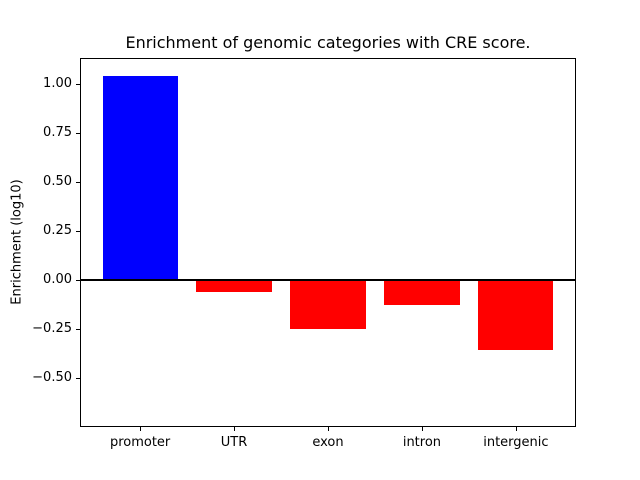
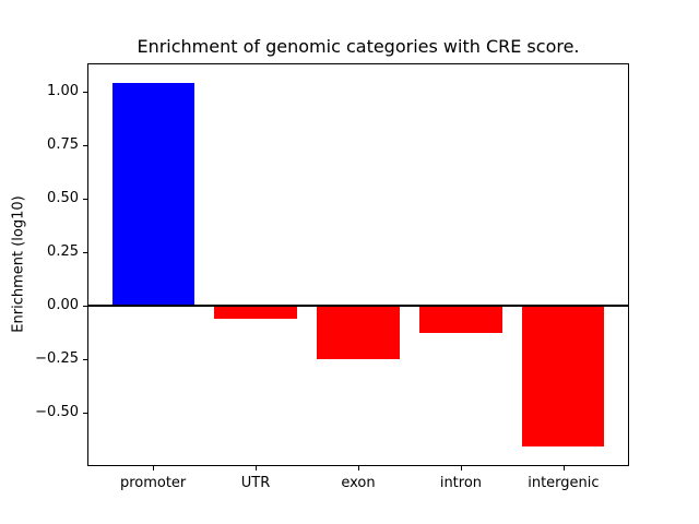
intergenic: -0.36 -> -0.66
